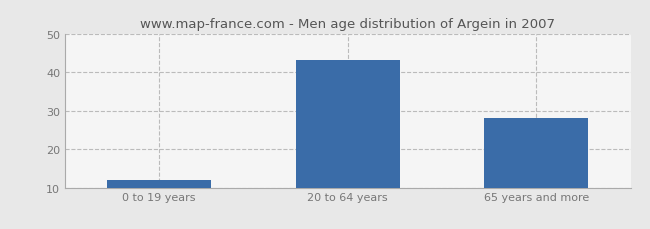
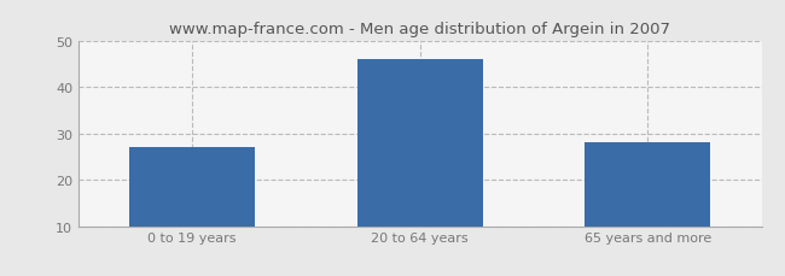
0 to 19 years: 12 -> 27
20 to 64 years: 43 -> 46
